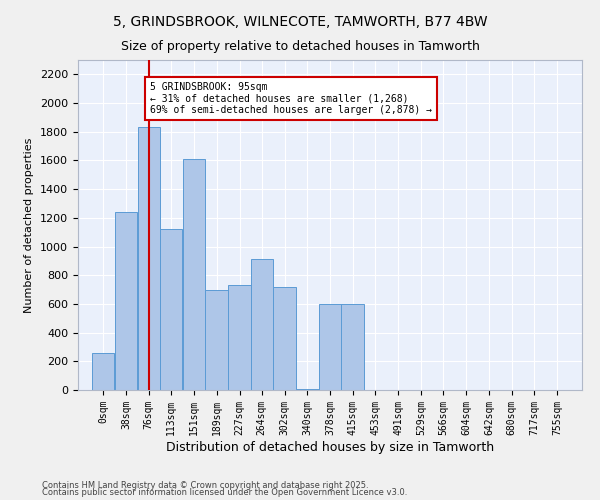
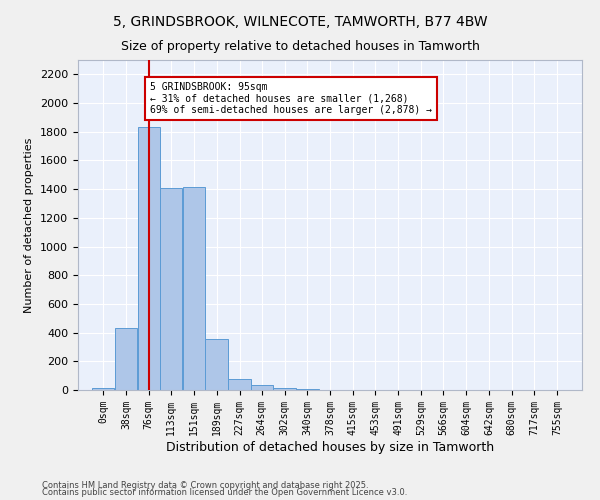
0sqm: 260 -> 20
38sqm: 1240 -> 430
113sqm: 1120 -> 1410
151sqm: 1610 -> 1420
189sqm: 700 -> 360
227sqm: 730 -> 80
264sqm: 910 -> 40
302sqm: 720 -> 20
378sqm: 600 -> 0
415sqm: 600 -> 0
